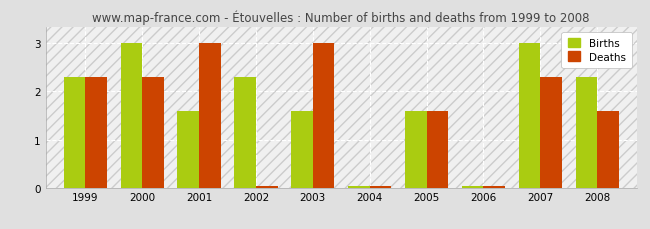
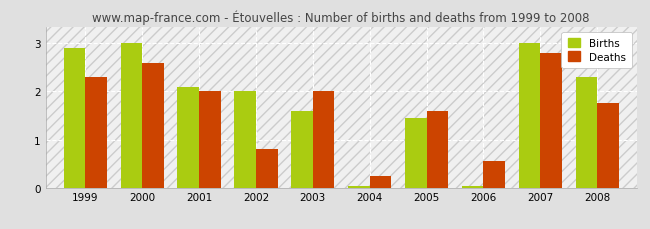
Births/1999: 2.30 -> 2.90
Deaths/2000: 2.30 -> 2.60
Births/2001: 1.60 -> 2.10
Deaths/2001: 3.00 -> 2.00
Births/2002: 2.30 -> 2.00
Deaths/2002: 0.03 -> 0.80
Deaths/2003: 3.00 -> 2.00
Deaths/2004: 0.03 -> 0.25
Births/2005: 1.60 -> 1.45
Deaths/2006: 0.03 -> 0.55
Deaths/2007: 2.30 -> 2.80
Deaths/2008: 1.60 -> 1.75
